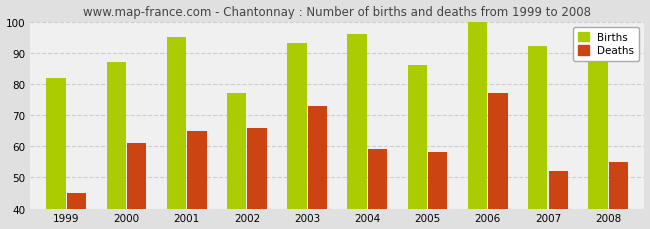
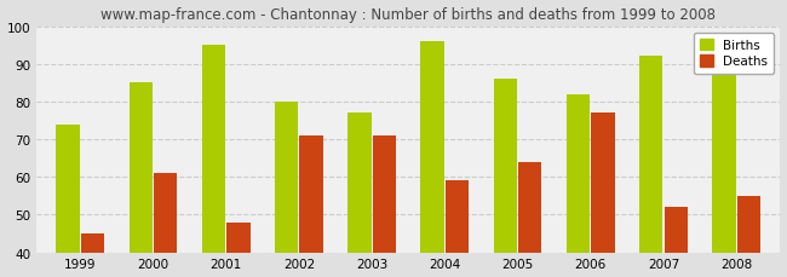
Births/1999: 82 -> 74
Births/2000: 87 -> 85
Deaths/2001: 65 -> 48
Births/2002: 77 -> 80
Deaths/2002: 66 -> 71
Births/2003: 93 -> 77
Deaths/2003: 73 -> 71
Deaths/2005: 58 -> 64
Births/2006: 100 -> 82
